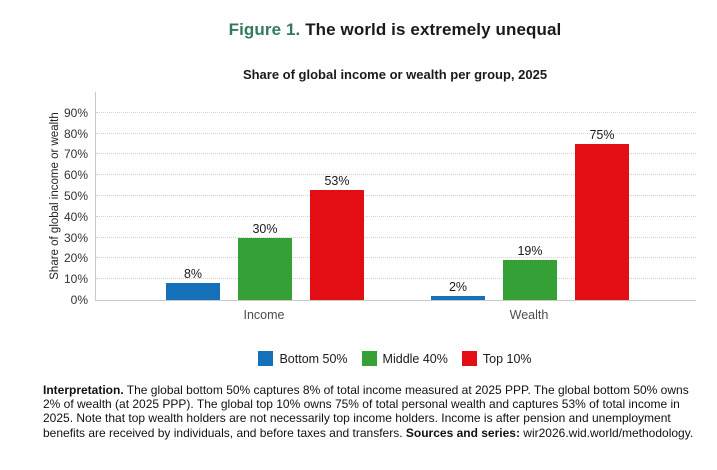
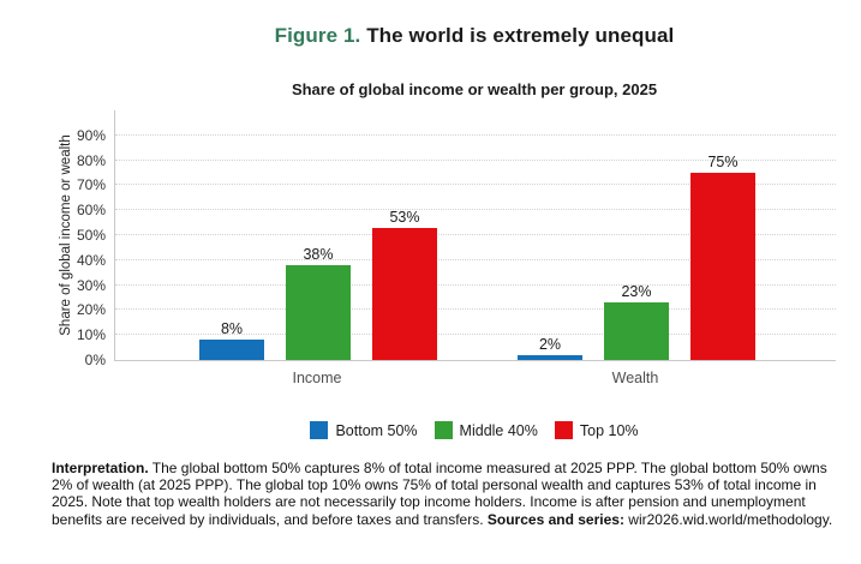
Middle 40%/Income: 30% -> 38%
Middle 40%/Wealth: 19% -> 23%
